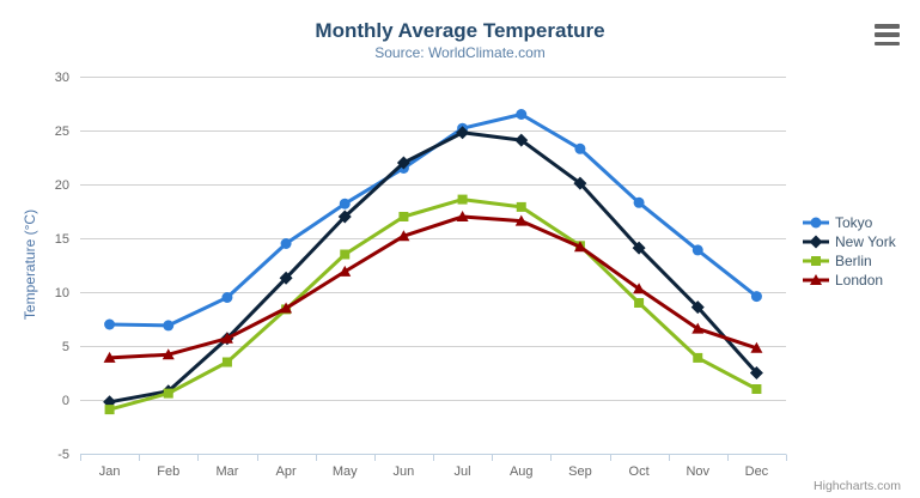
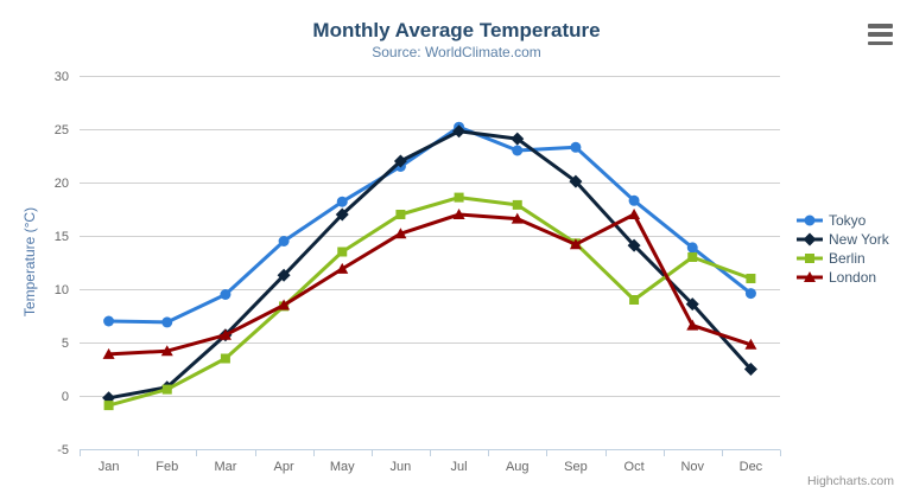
Tokyo/Aug: 26 -> 23
London/Oct: 10 -> 17
Berlin/Nov: 4 -> 13
Berlin/Dec: 1 -> 11
